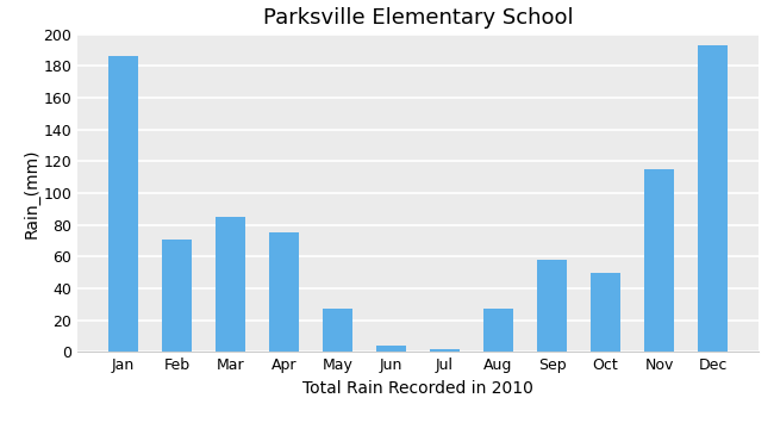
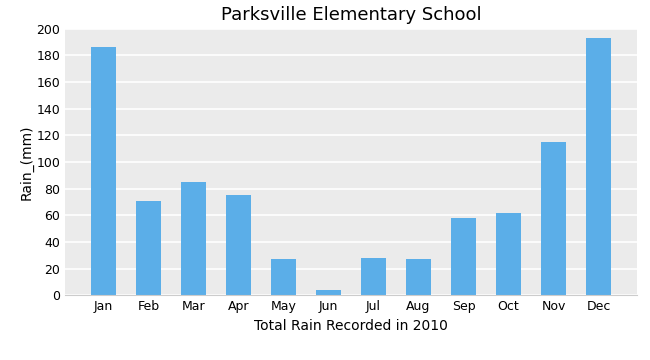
Jul: 2 -> 28
Oct: 50 -> 62
